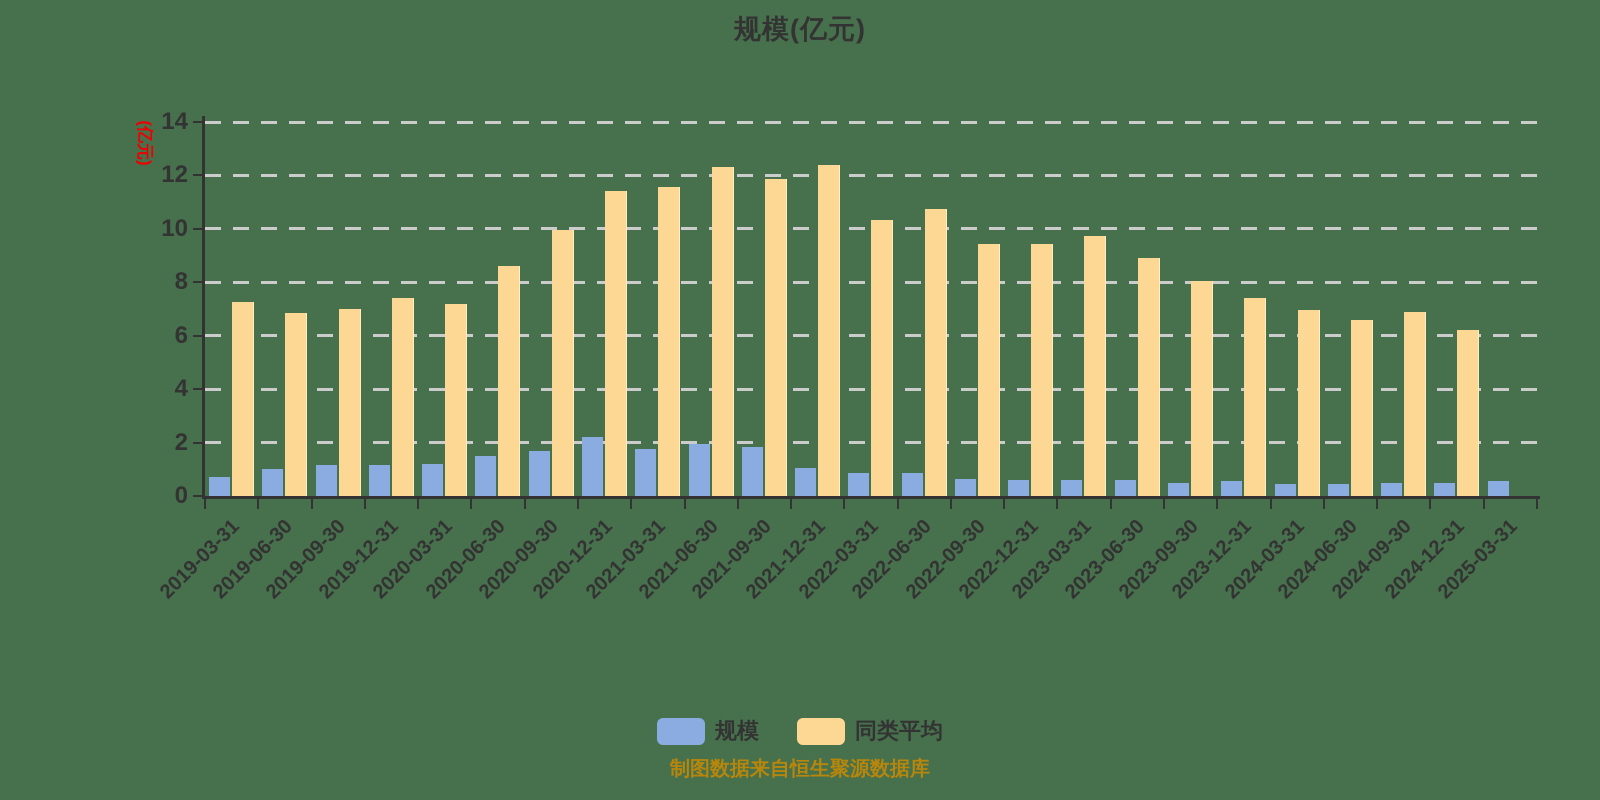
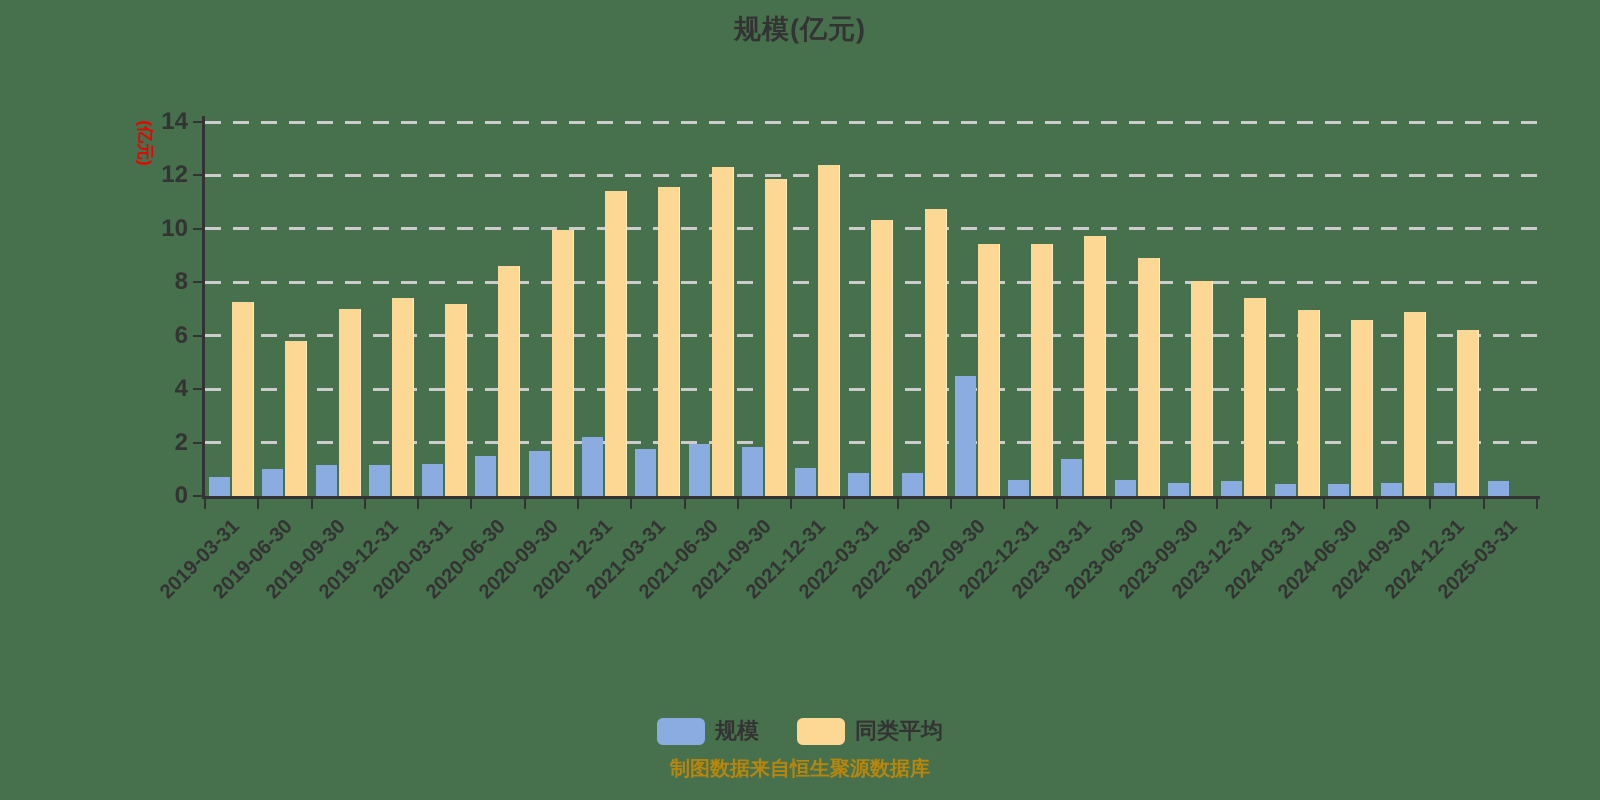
同类平均/2019-06-30: 6.8 -> 5.8
规模/2022-09-30: 0.7 -> 4.5
规模/2023-03-31: 0.6 -> 1.4
